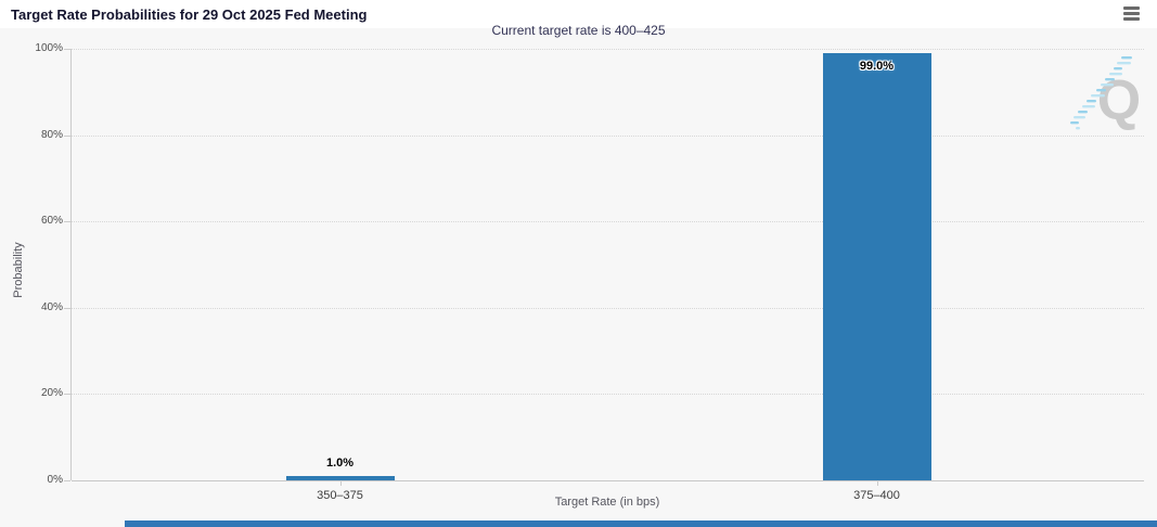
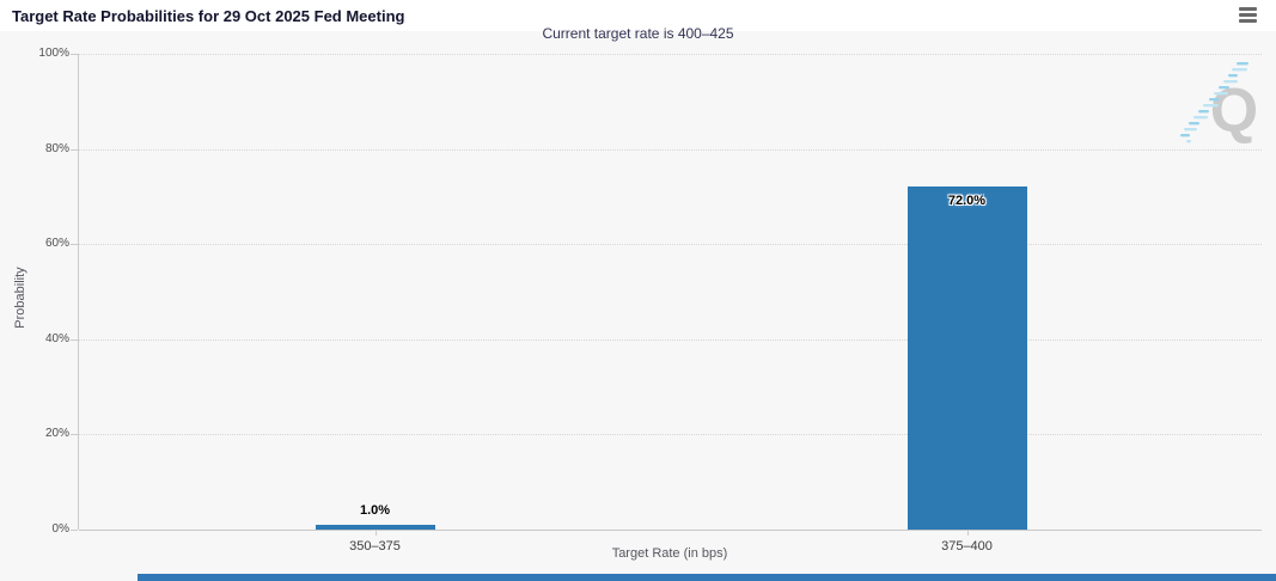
375–400: 99.0% -> 72.0%
